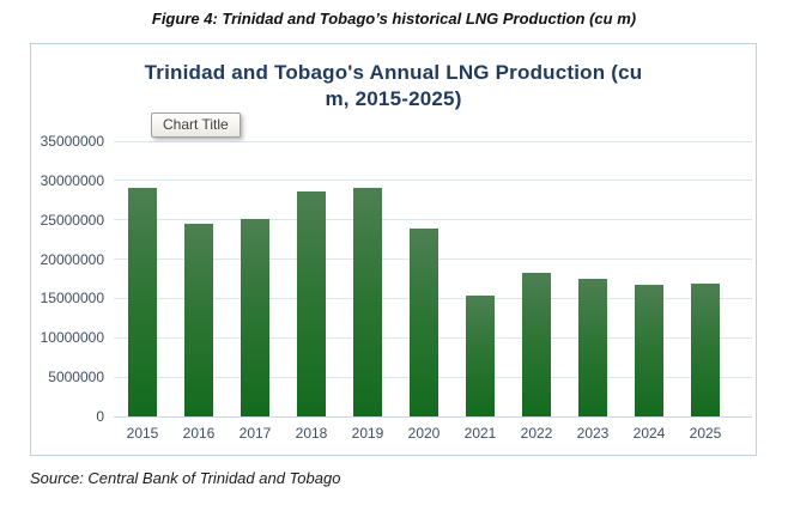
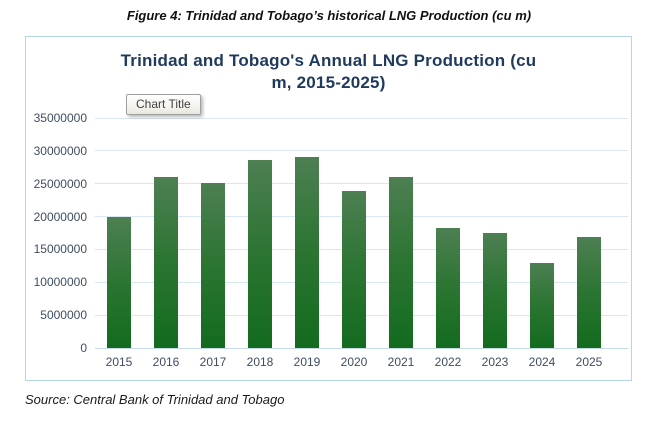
2015: 29000000 -> 20000000
2016: 24000000 -> 26000000
2021: 15000000 -> 26000000
2024: 17000000 -> 13000000
